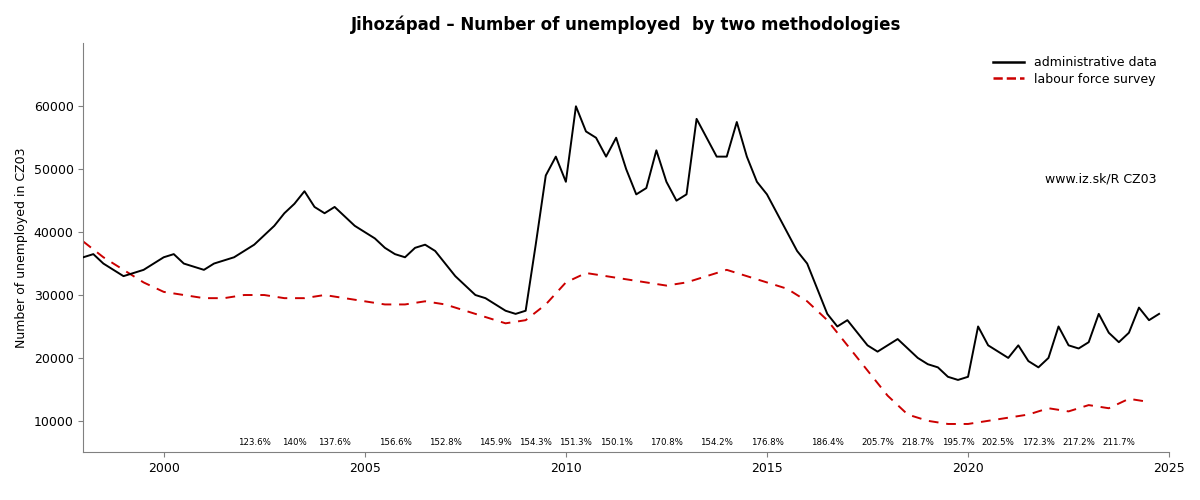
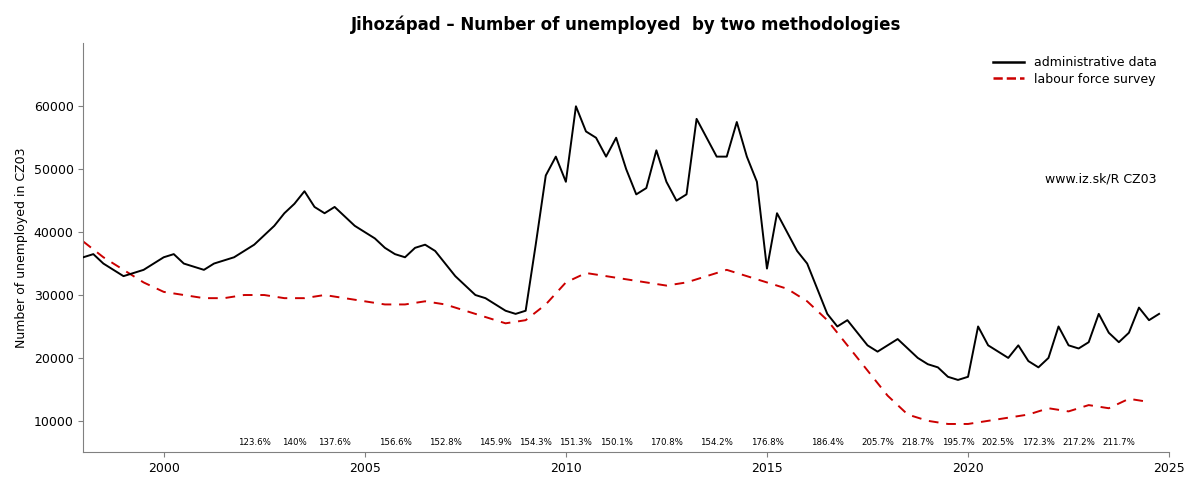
administrative data/2015: 46000 -> 34200
